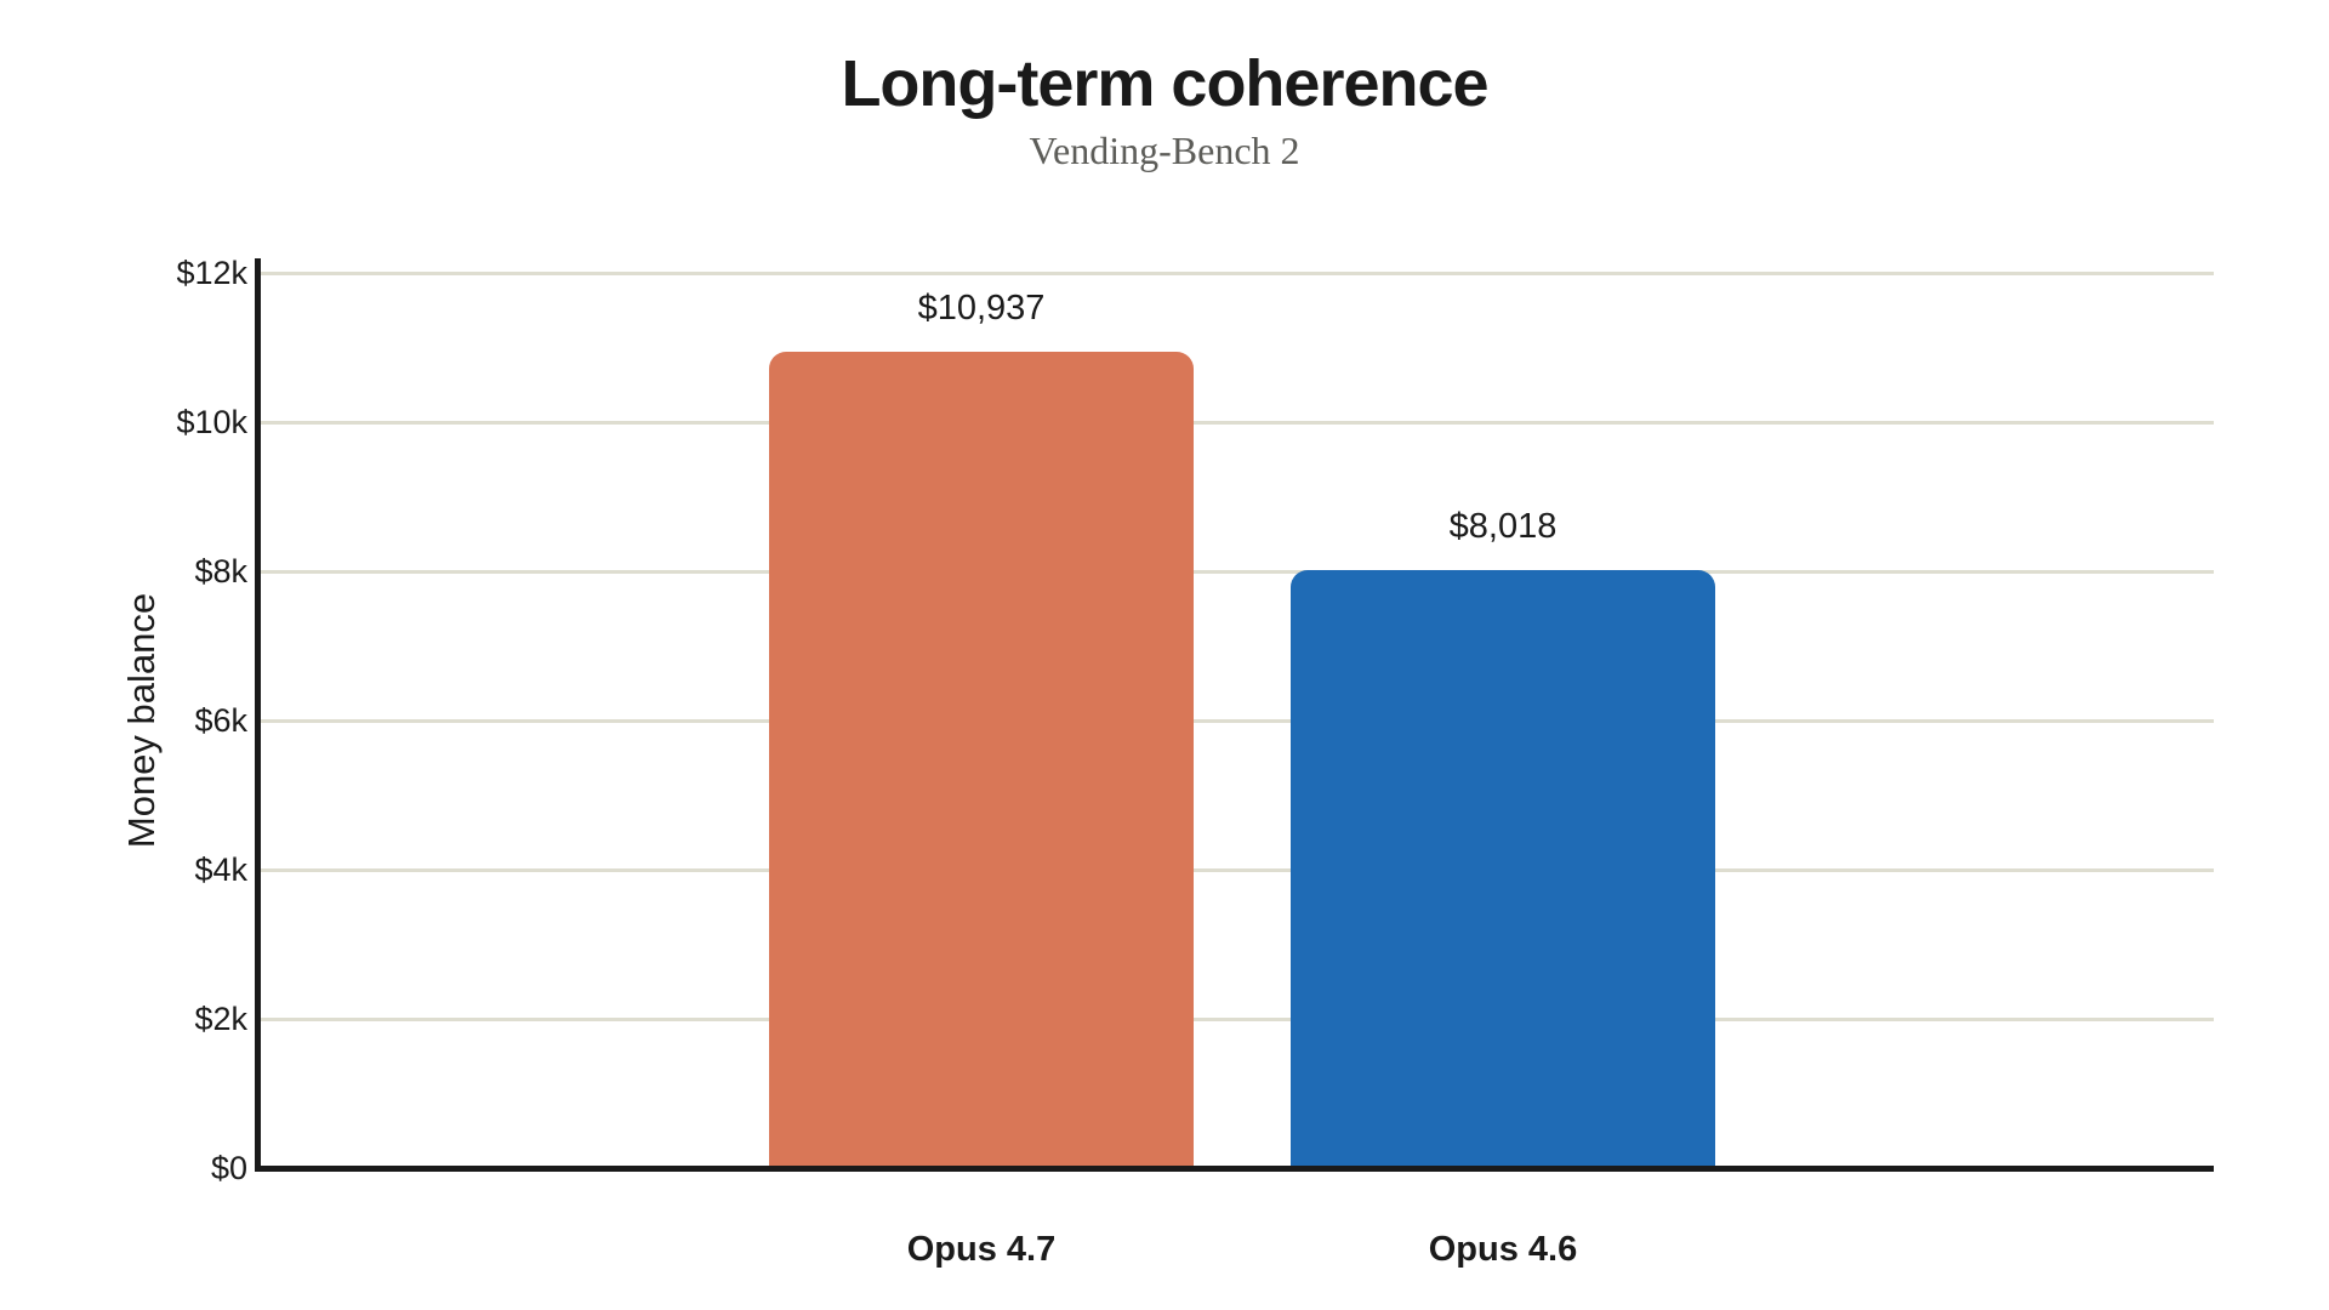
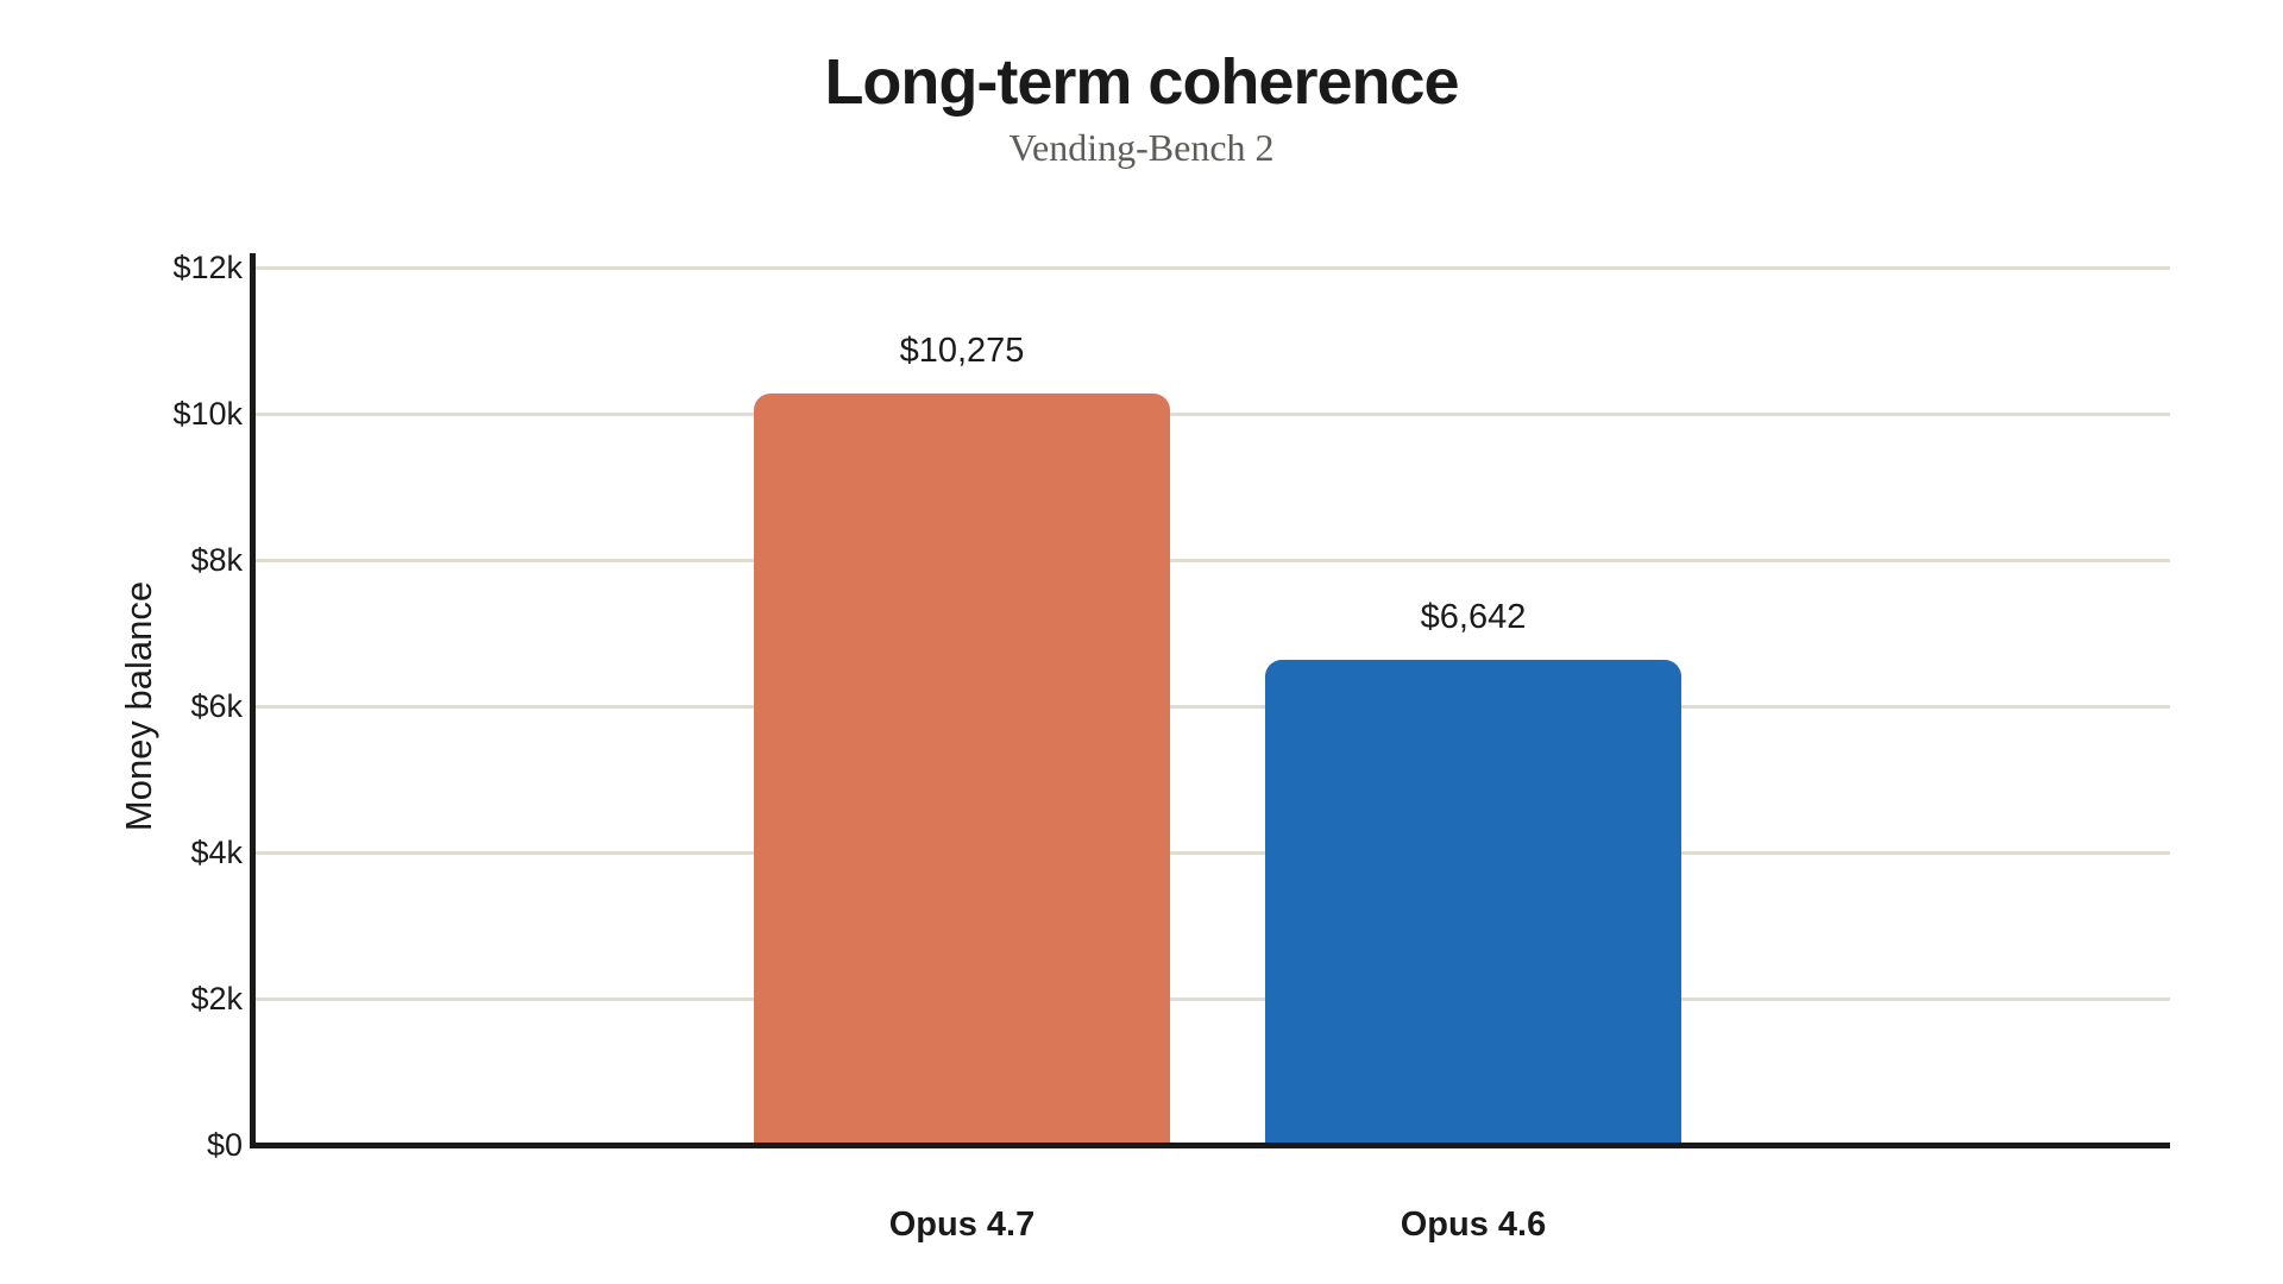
Opus 4.7: $10,937 -> $10,275
Opus 4.6: $8,018 -> $6,642
